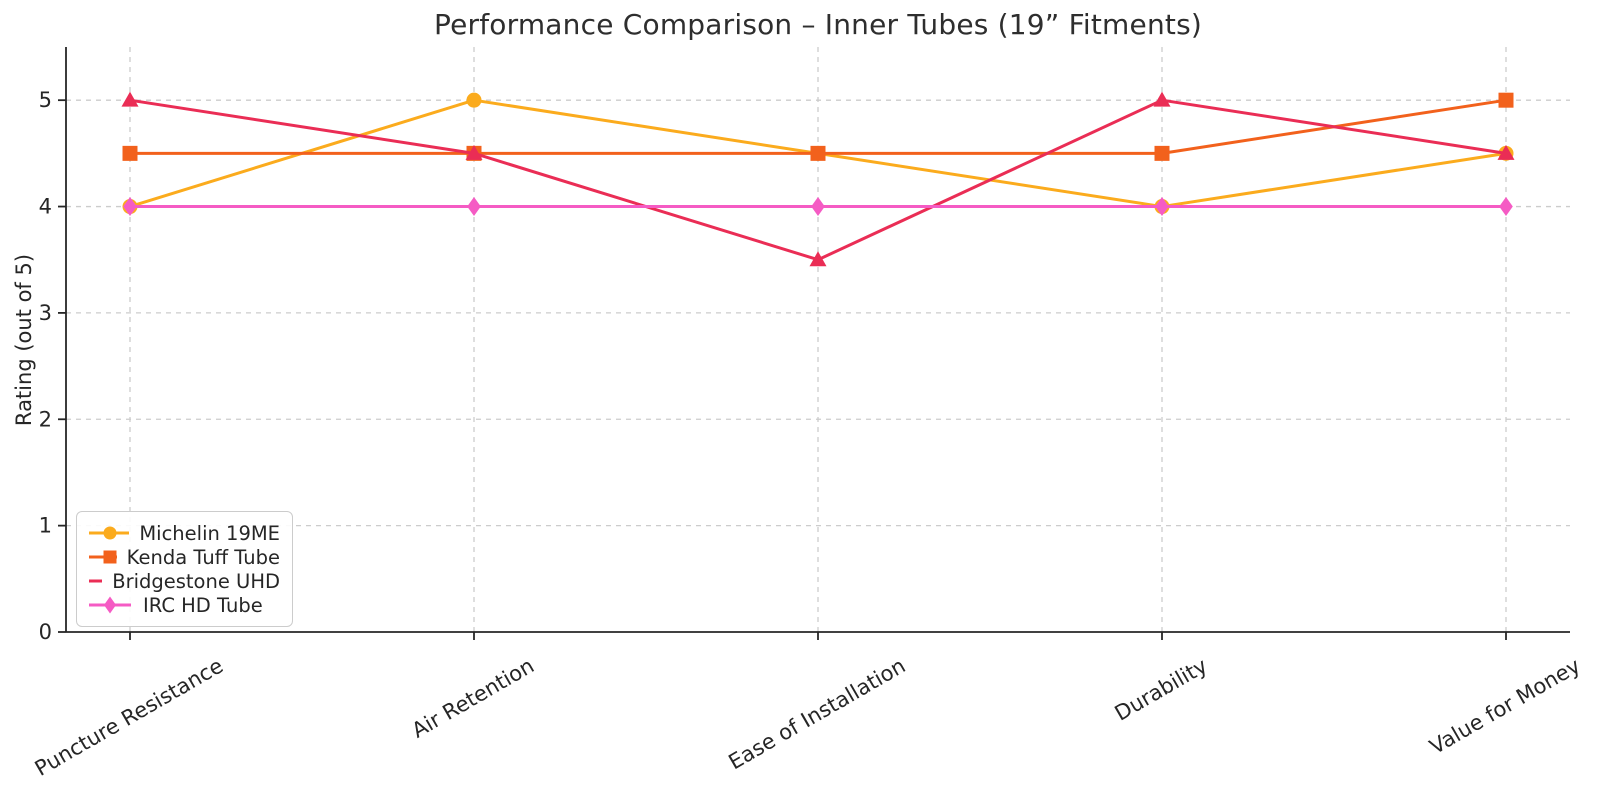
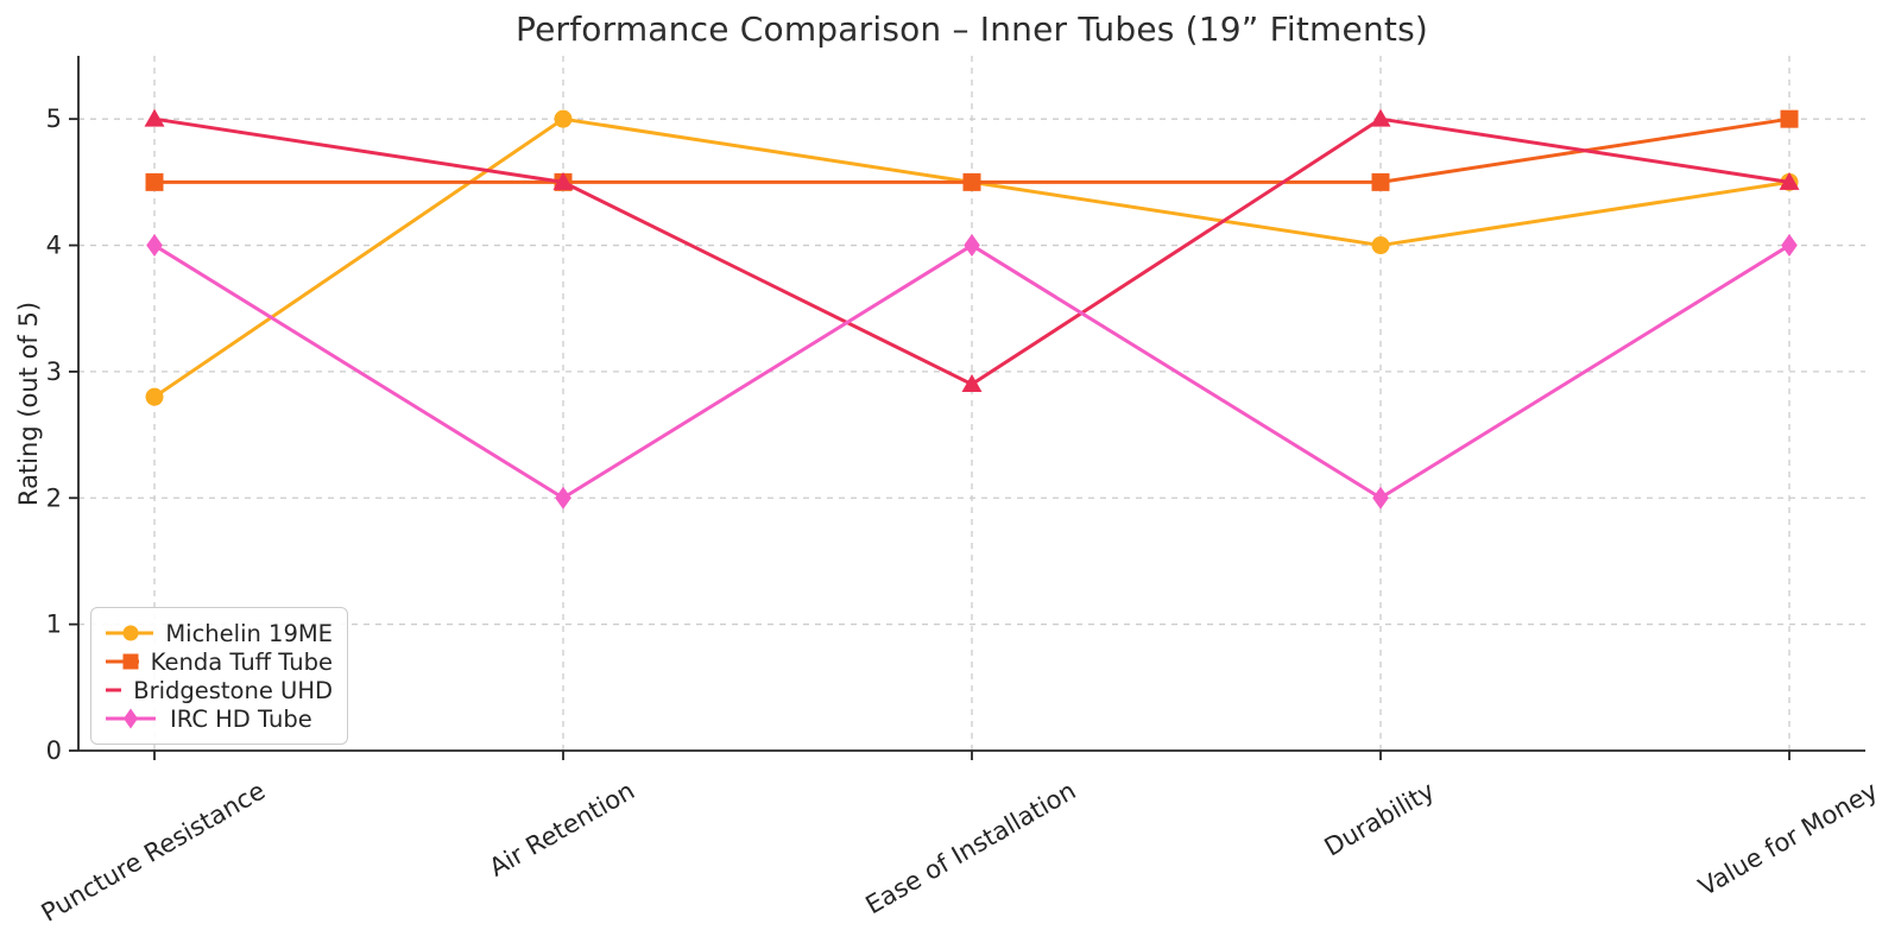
Michelin 19ME/Puncture Resistance: 4.0 -> 2.8
IRC HD Tube/Air Retention: 4 -> 2
Bridgestone UHD/Ease of Installation: 3.5 -> 2.9
IRC HD Tube/Durability: 4 -> 2
